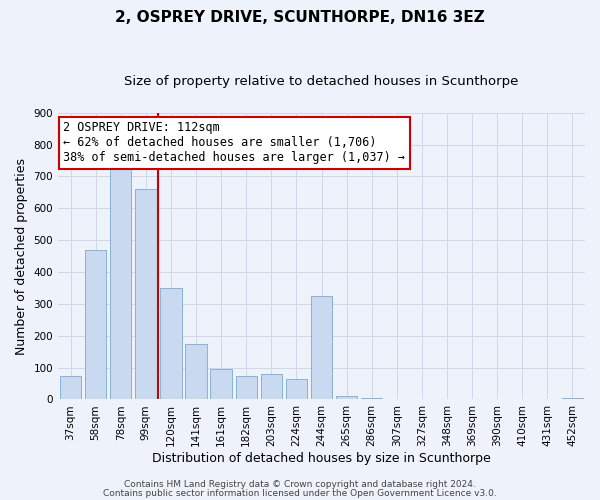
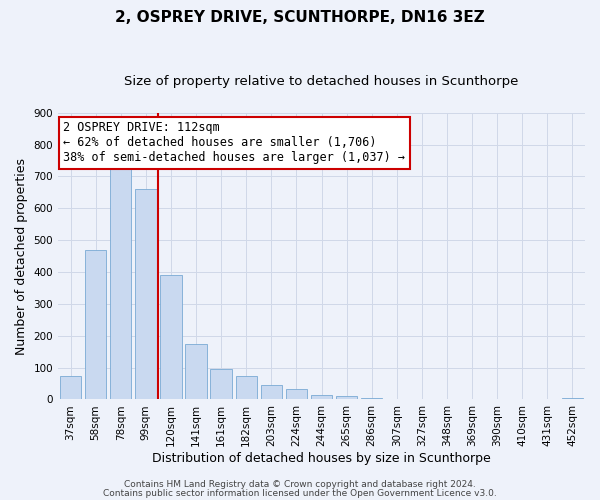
120sqm: 350 -> 390
203sqm: 80 -> 45
224sqm: 65 -> 33
244sqm: 325 -> 15
